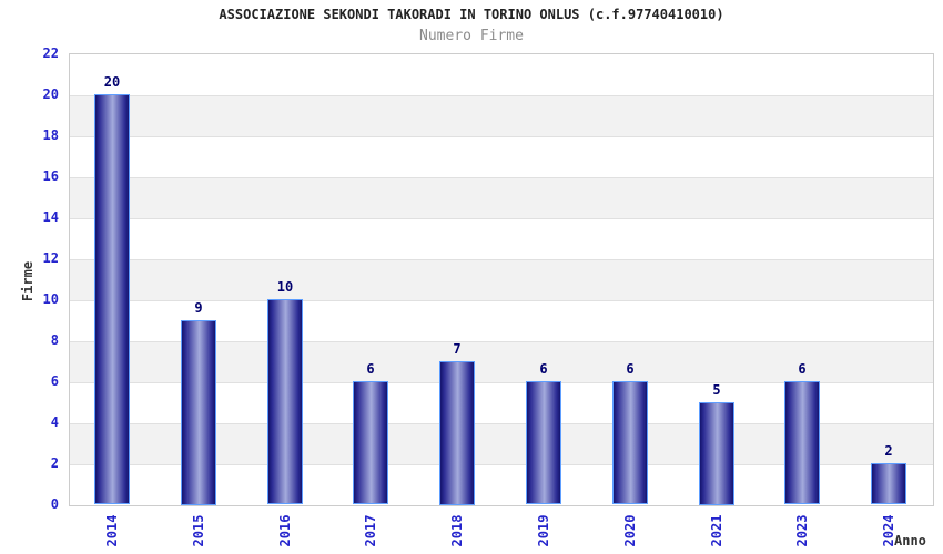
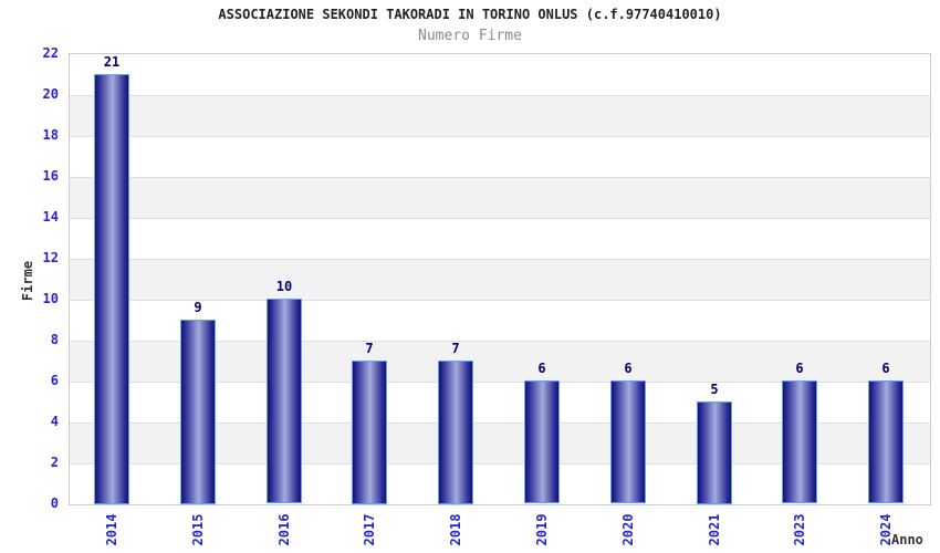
2014: 20 -> 21
2017: 6 -> 7
2024: 2 -> 6
